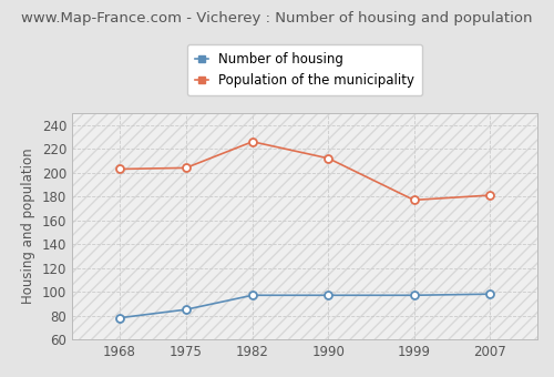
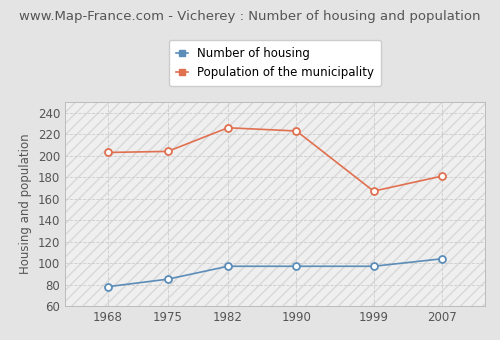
Population of the municipality/1990: 212 -> 223
Population of the municipality/1999: 177 -> 167
Number of housing/2007: 98 -> 104
